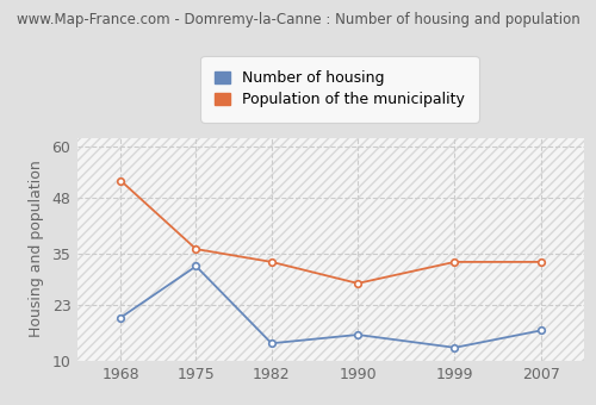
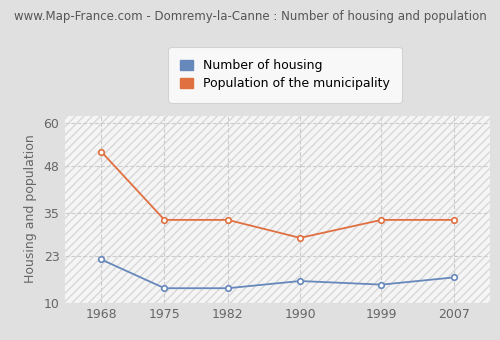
Number of housing/1968: 20 -> 22
Number of housing/1975: 32 -> 14
Population of the municipality/1975: 36 -> 33
Number of housing/1999: 13 -> 15
